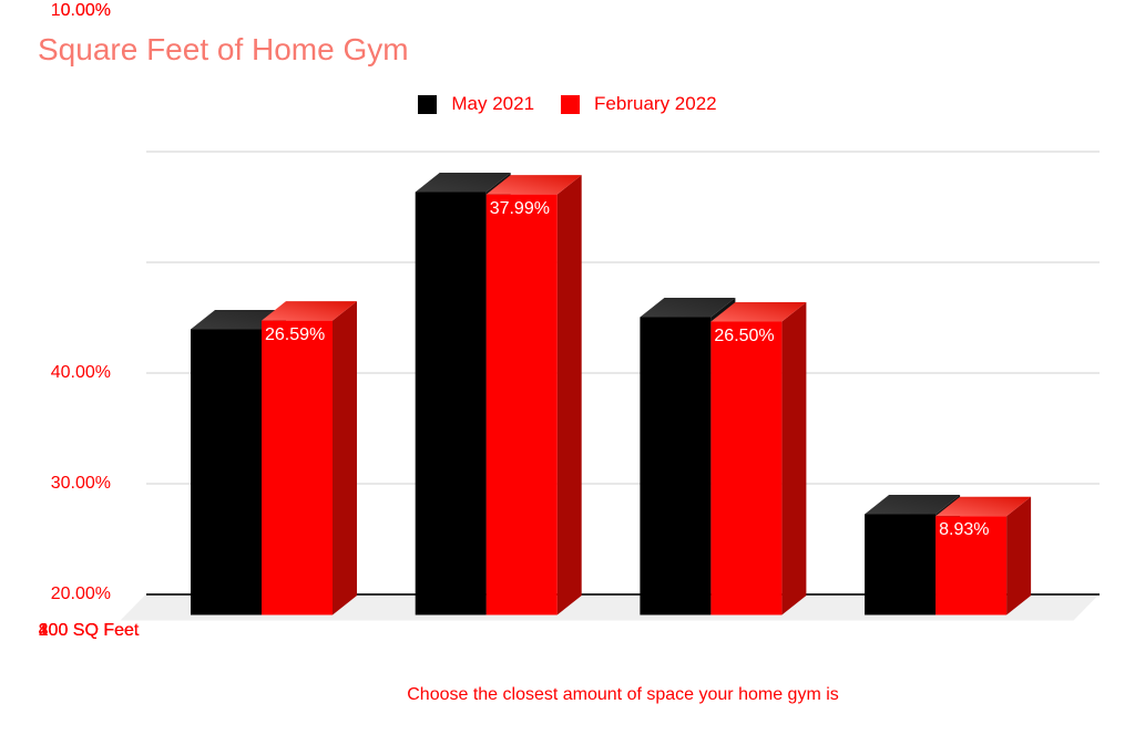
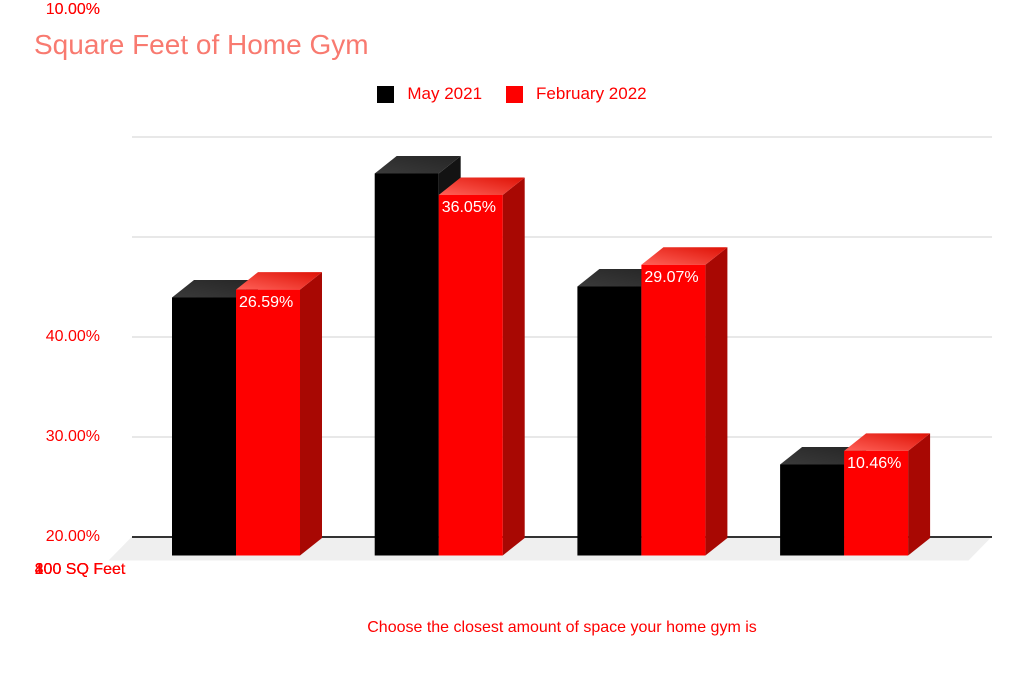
February 2022/200 SQ Feet: 37.99% -> 36.05%
February 2022/400 SQ Feet: 26.50% -> 29.07%
February 2022/800 SQ Feet: 8.93% -> 10.46%
